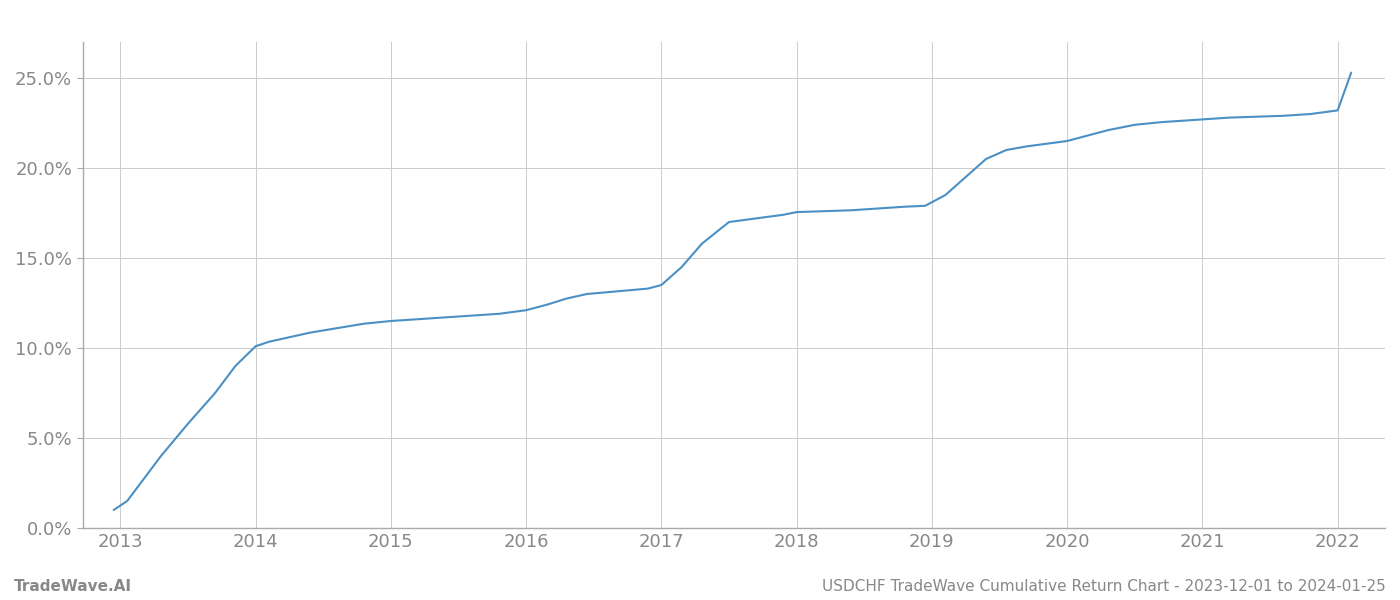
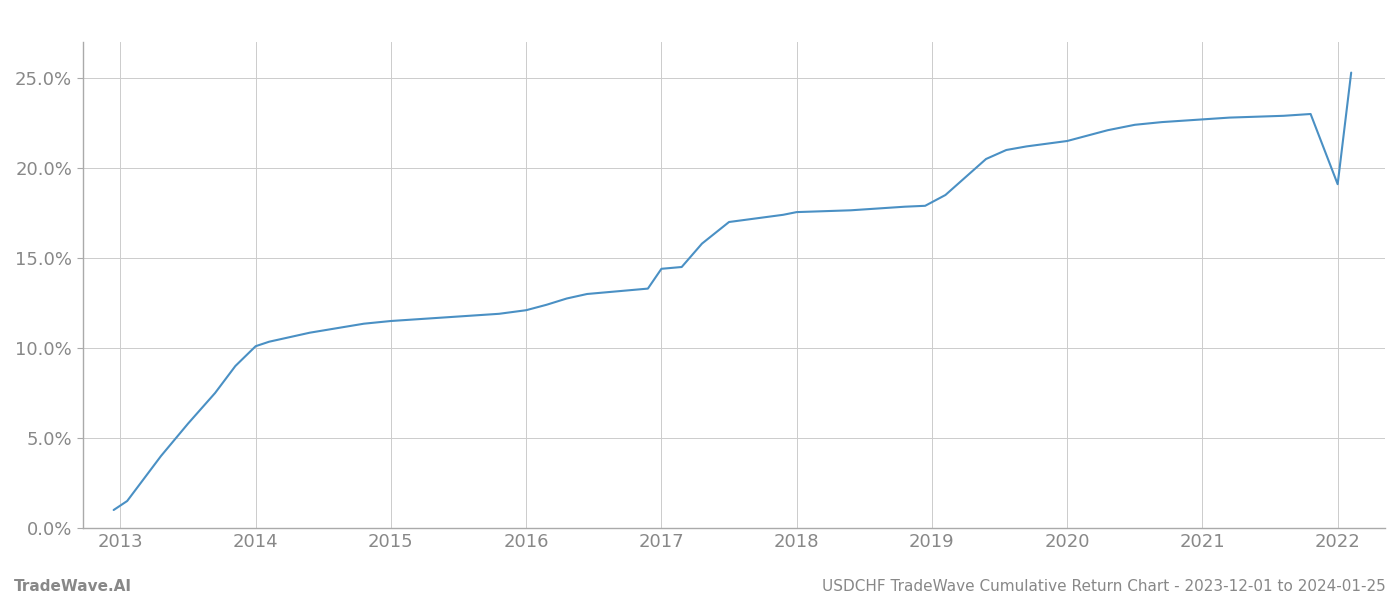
2017: 13.5% -> 14.4%
2022: 23.2% -> 19.1%
